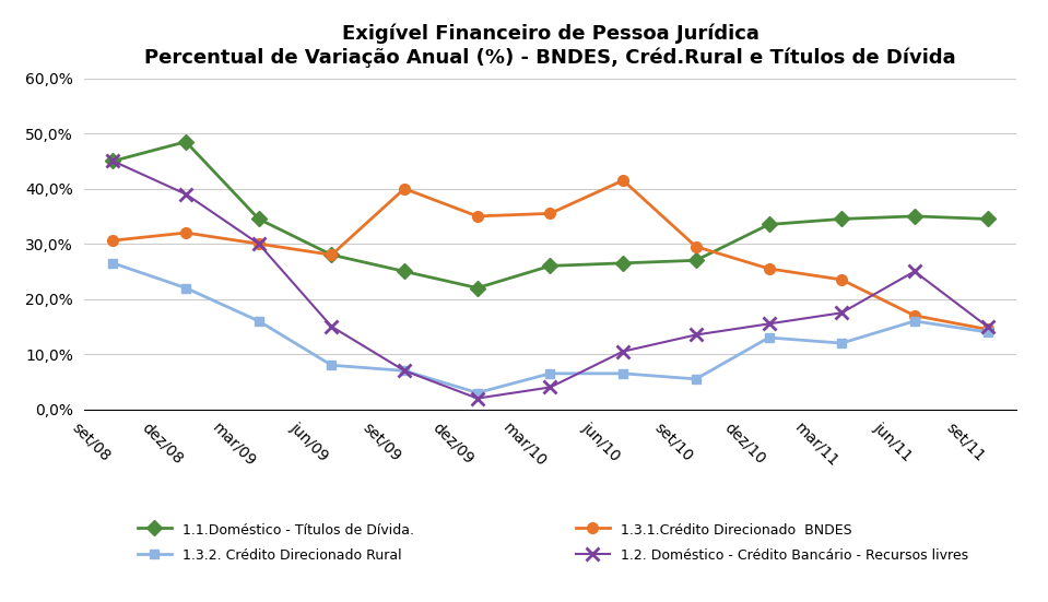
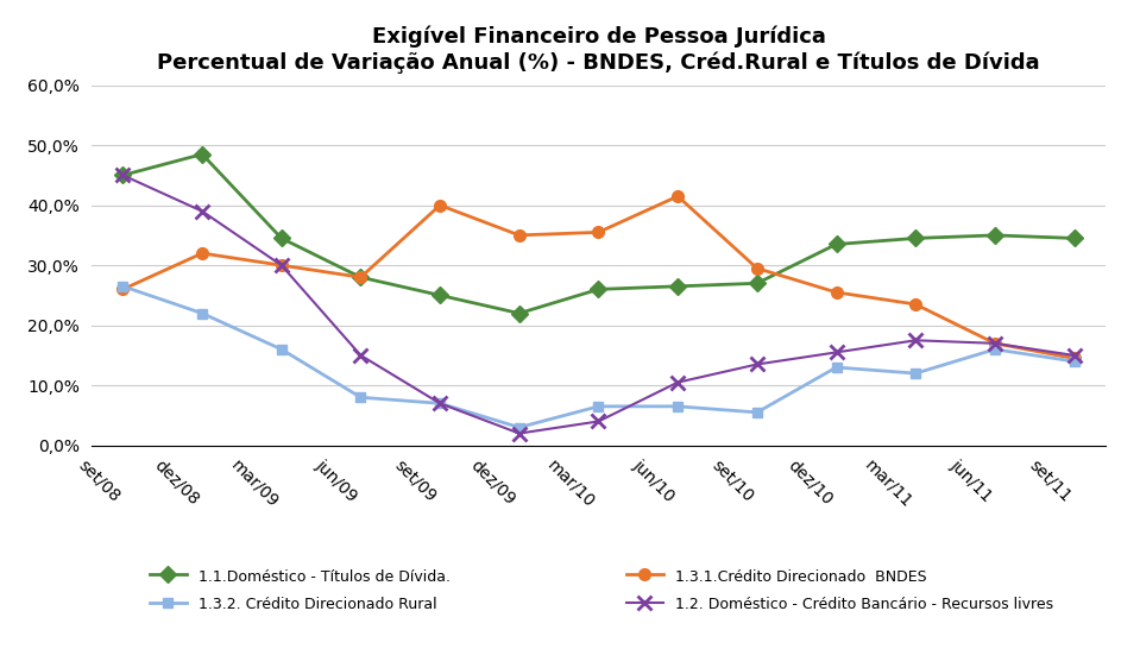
1.3.1.Crédito Direcionado BNDES/set/08: 30,6% -> 26,0%
1.2. Doméstico - Crédito Bancário - Recursos livres/jun/11: 25,0% -> 17,0%
